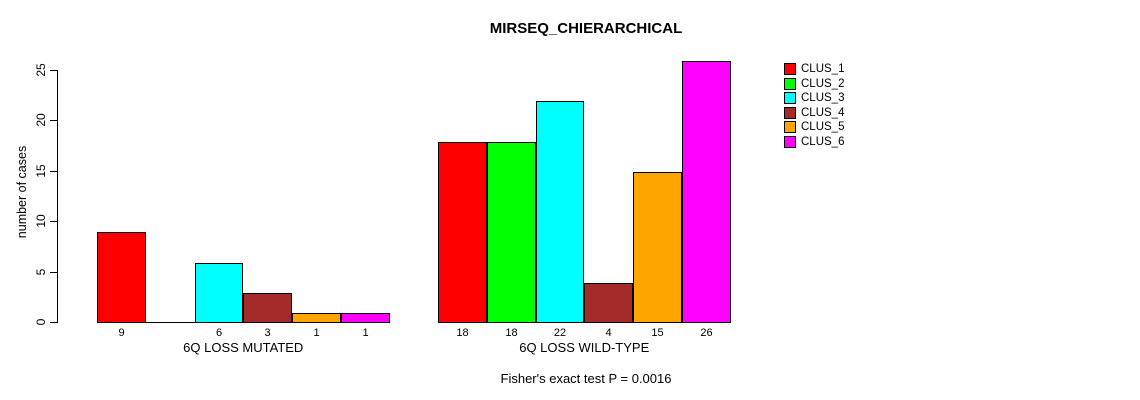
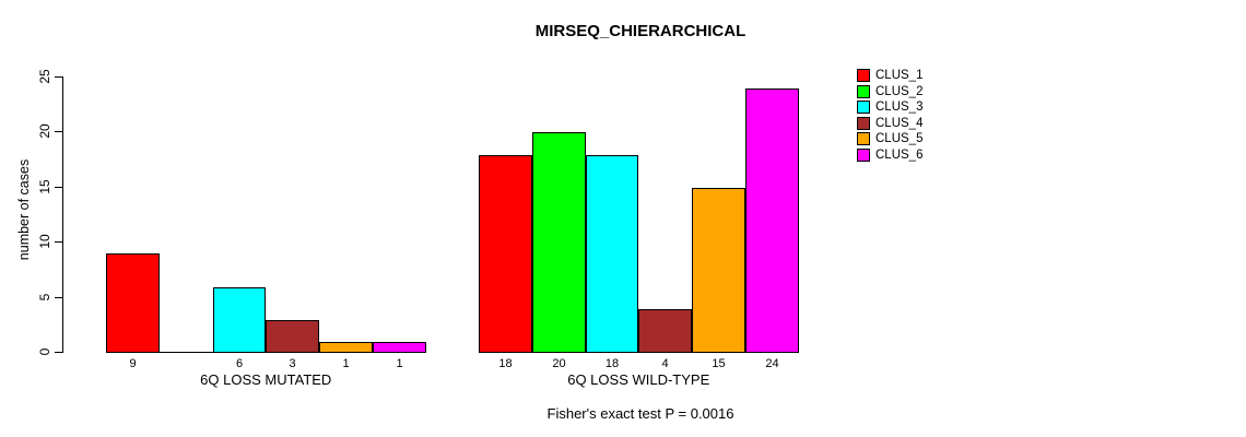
CLUS_2/6Q LOSS WILD-TYPE: 18 -> 20
CLUS_3/6Q LOSS WILD-TYPE: 22 -> 18
CLUS_6/6Q LOSS WILD-TYPE: 26 -> 24
